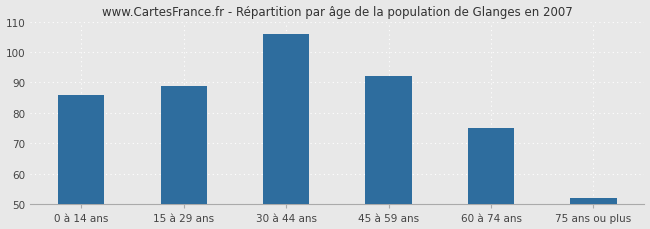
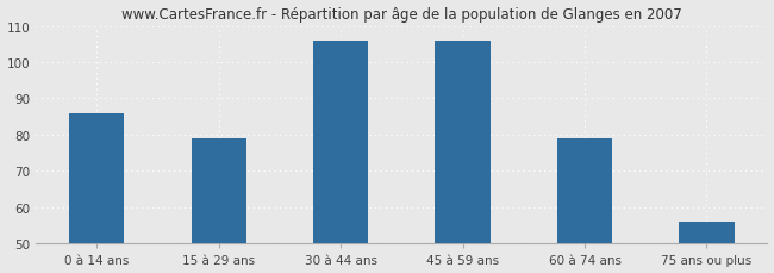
15 à 29 ans: 89 -> 79
45 à 59 ans: 92 -> 106
60 à 74 ans: 75 -> 79
75 ans ou plus: 52 -> 56
